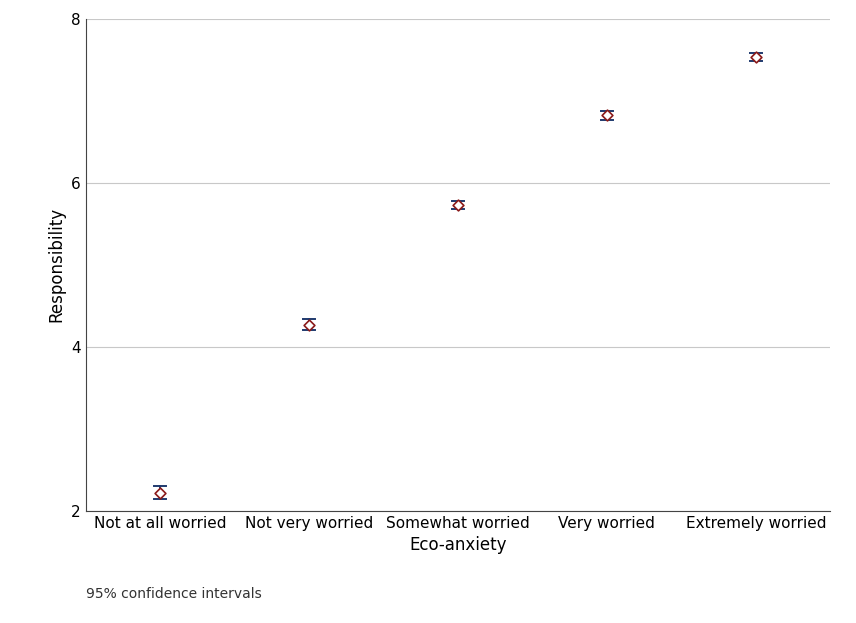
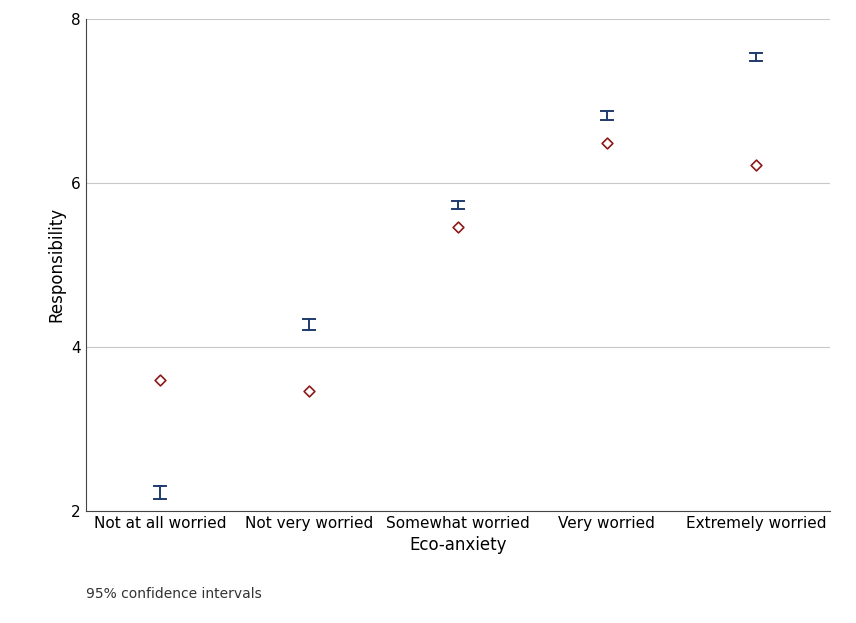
Not at all worried: 2.22 -> 3.60
Not very worried: 4.27 -> 3.46
Somewhat worried: 5.73 -> 5.46
Very worried: 6.82 -> 6.48
Extremely worried: 7.53 -> 6.22
